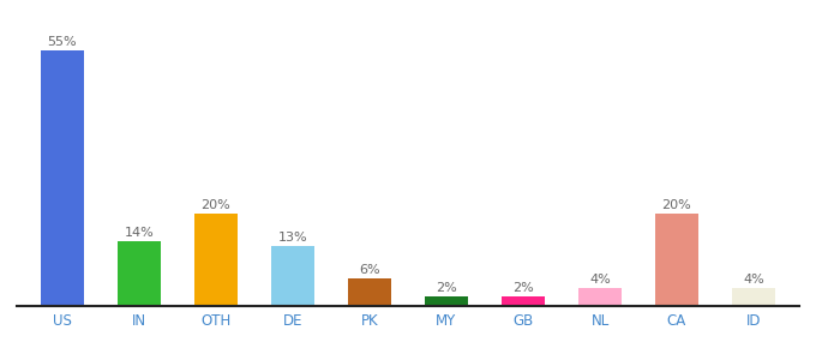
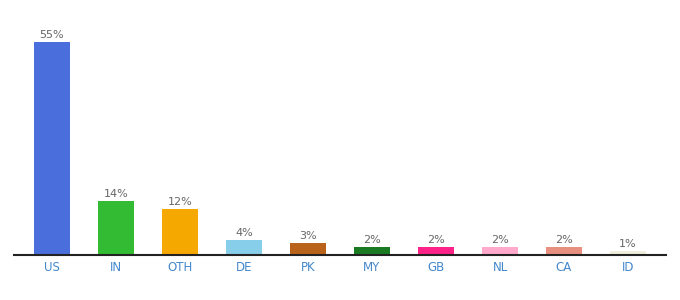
OTH: 20% -> 12%
DE: 13% -> 4%
PK: 6% -> 3%
NL: 4% -> 2%
CA: 20% -> 2%
ID: 4% -> 1%
